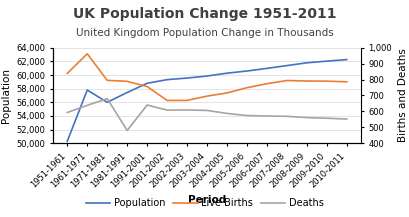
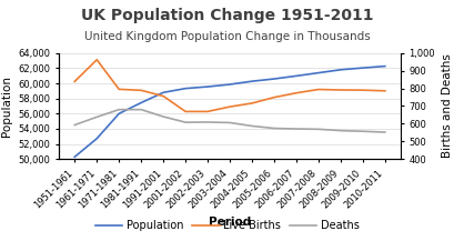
Population/1961-1971: 57,800 -> 52,700
Deaths/1981-1991: 480 -> 680
